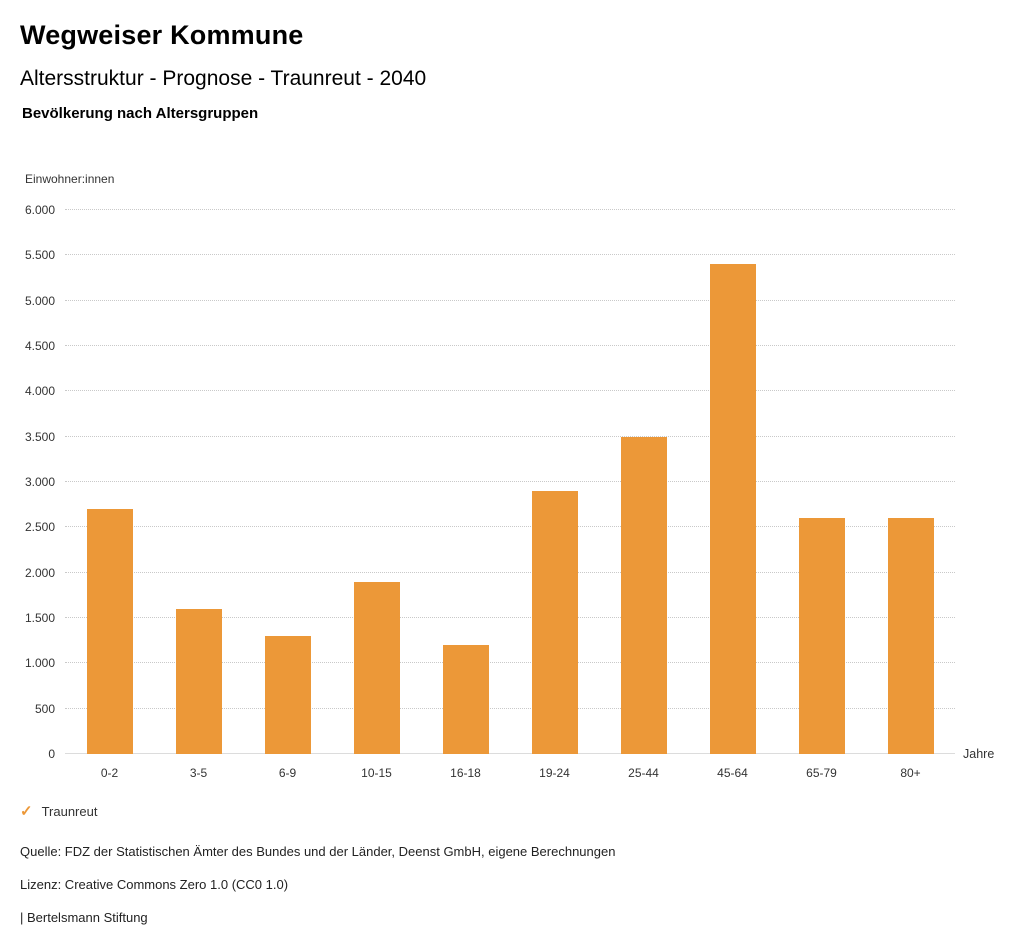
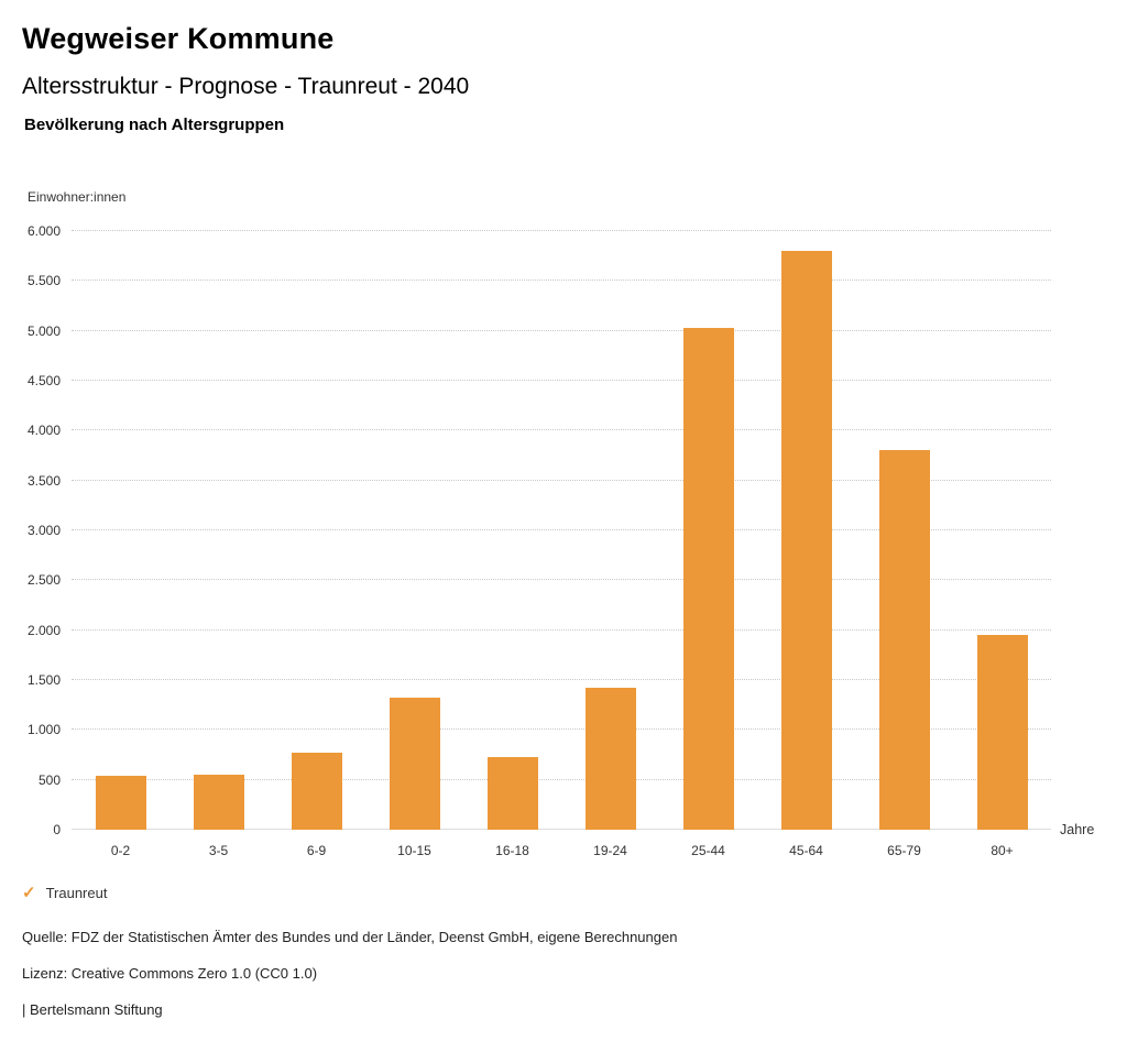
0-2: 2700 -> 500
3-5: 1600 -> 600
6-9: 1300 -> 800
10-15: 1900 -> 1300
16-18: 1200 -> 700
19-24: 2900 -> 1400
25-44: 3500 -> 5000
45-64: 5400 -> 5800
65-79: 2600 -> 3800
80+: 2600 -> 2000
